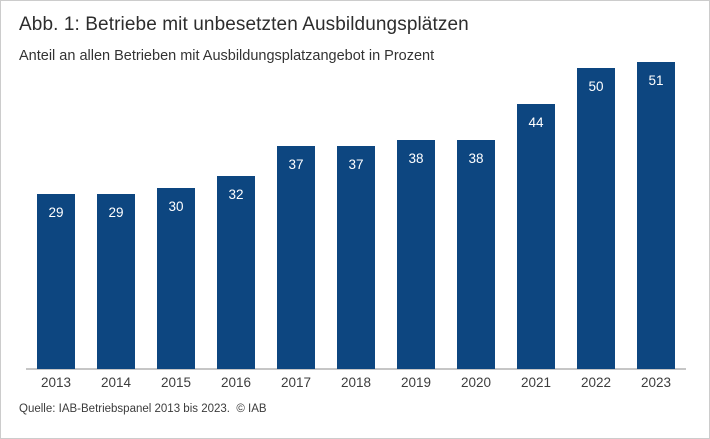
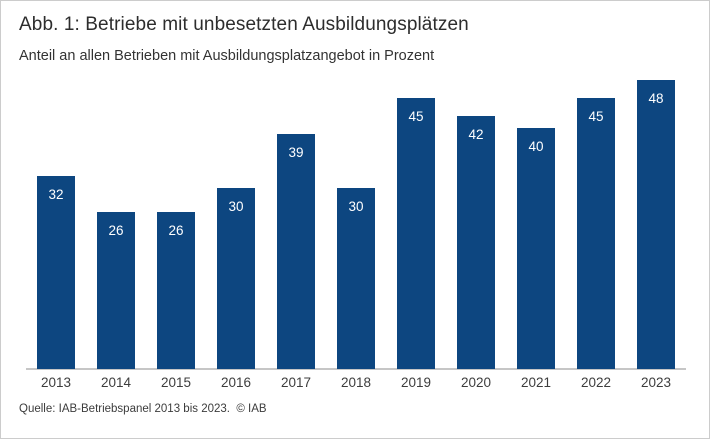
2013: 29 -> 32
2014: 29 -> 26
2015: 30 -> 26
2016: 32 -> 30
2017: 37 -> 39
2018: 37 -> 30
2019: 38 -> 45
2020: 38 -> 42
2021: 44 -> 40
2022: 50 -> 45
2023: 51 -> 48
